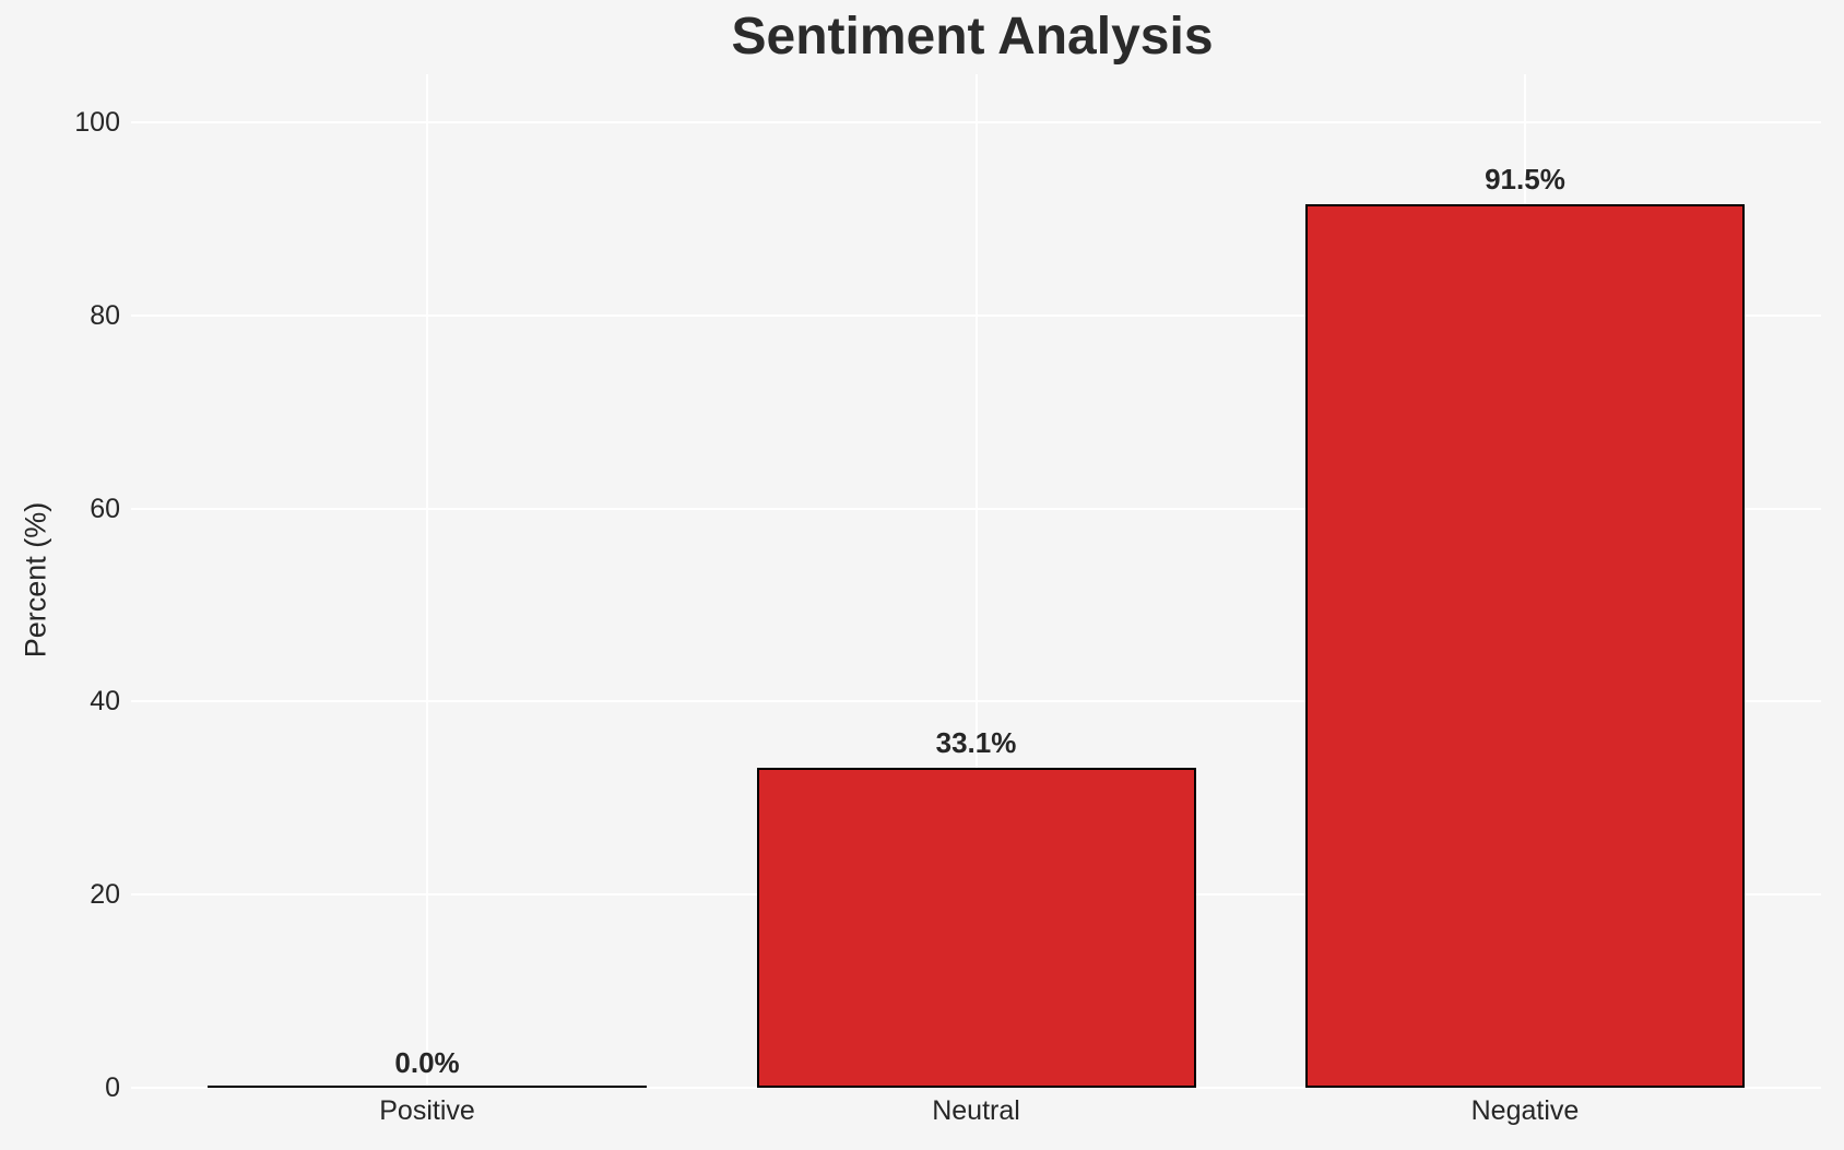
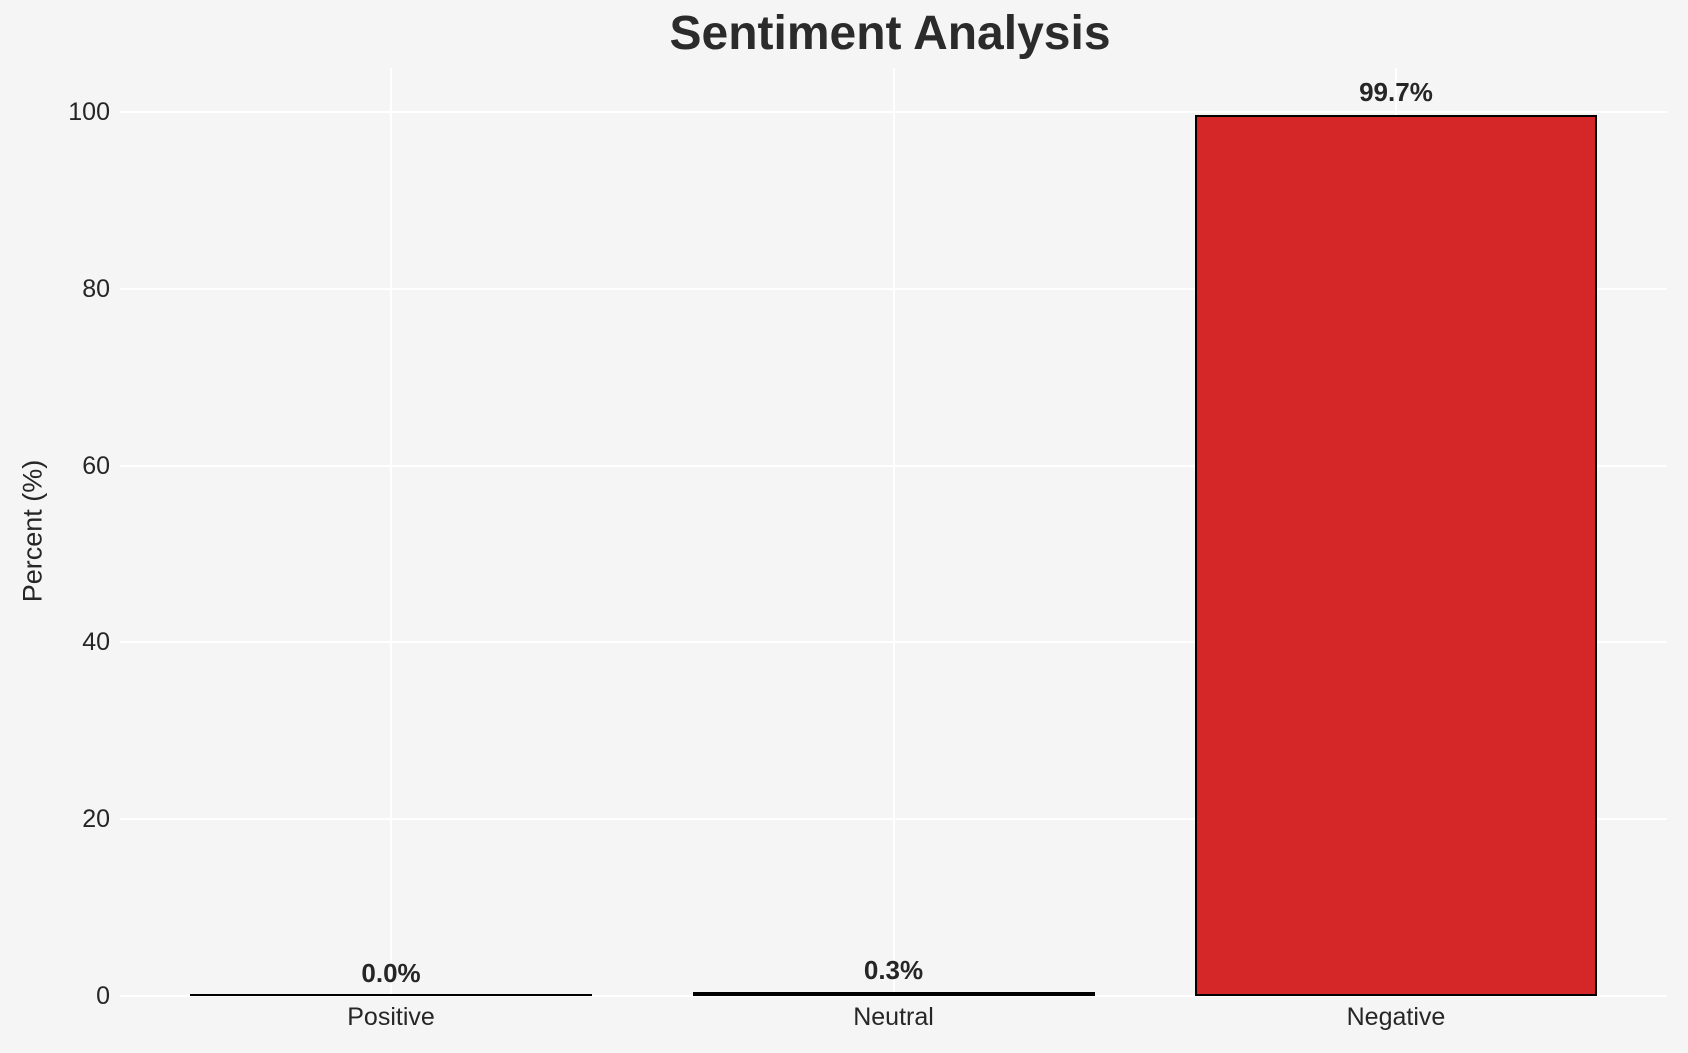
Neutral: 33.1% -> 0.3%
Negative: 91.5% -> 99.7%
